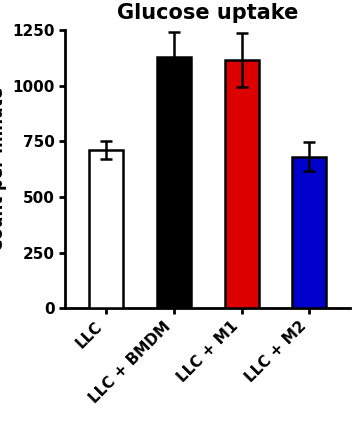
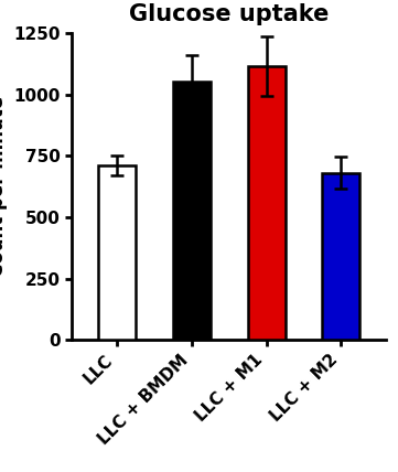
LLC + BMDM: 1130 -> 1050
